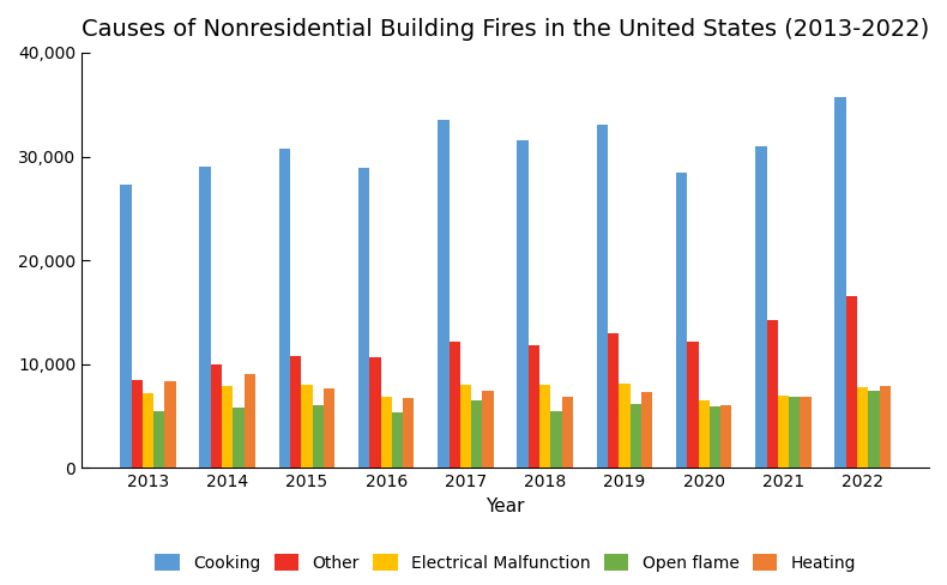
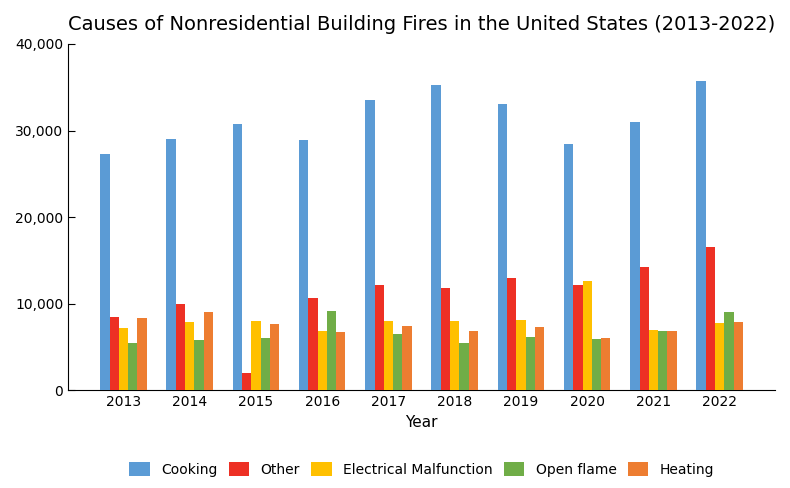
Other/2015: 10,800 -> 2,000
Open flame/2016: 5,300 -> 9,200
Cooking/2018: 31,600 -> 35,200
Electrical Malfunction/2020: 6,500 -> 12,600
Open flame/2022: 7,400 -> 9,000
